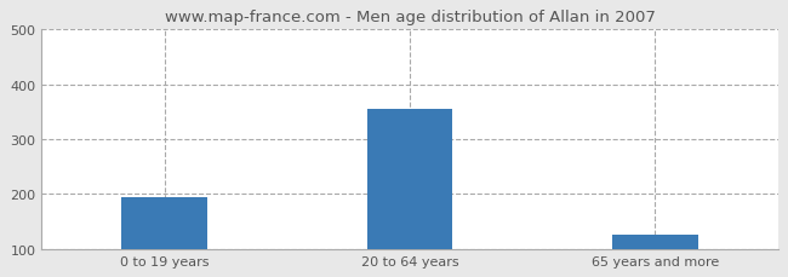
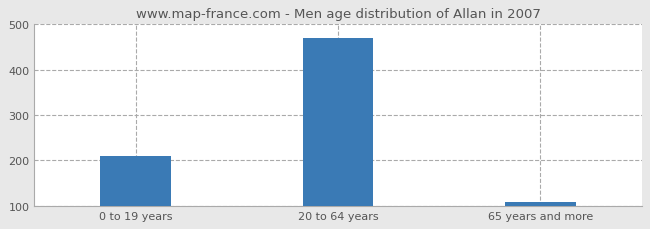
0 to 19 years: 195 -> 210
20 to 64 years: 355 -> 469
65 years and more: 125 -> 108
